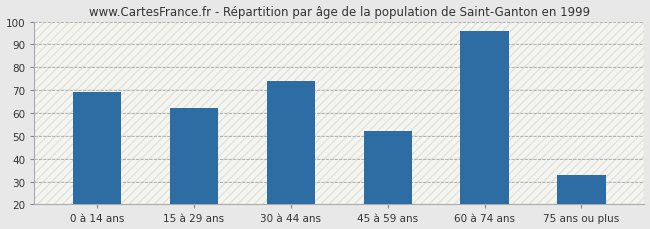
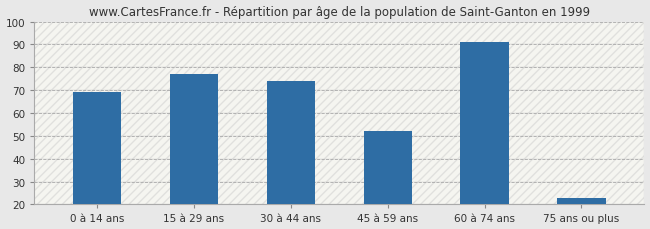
15 à 29 ans: 62 -> 77
60 à 74 ans: 96 -> 91
75 ans ou plus: 33 -> 23
